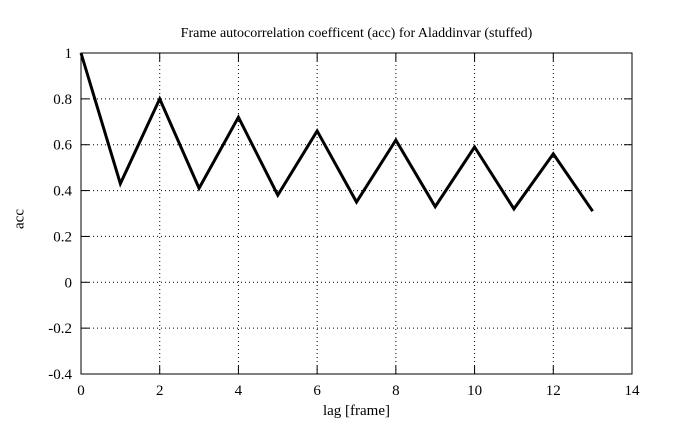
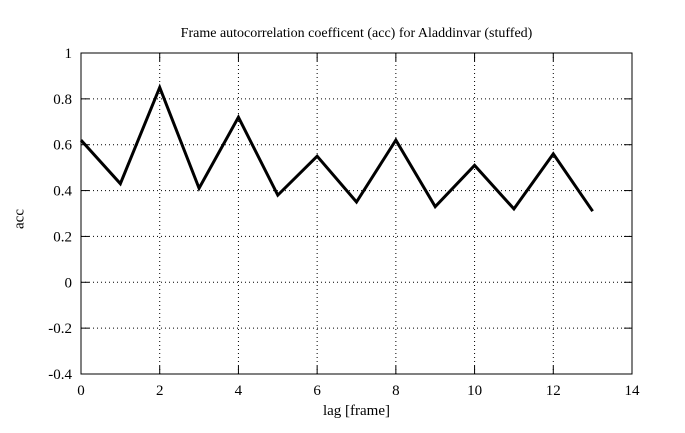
0: 1.00 -> 0.62
2: 0.80 -> 0.85
6: 0.66 -> 0.55
10: 0.59 -> 0.51
